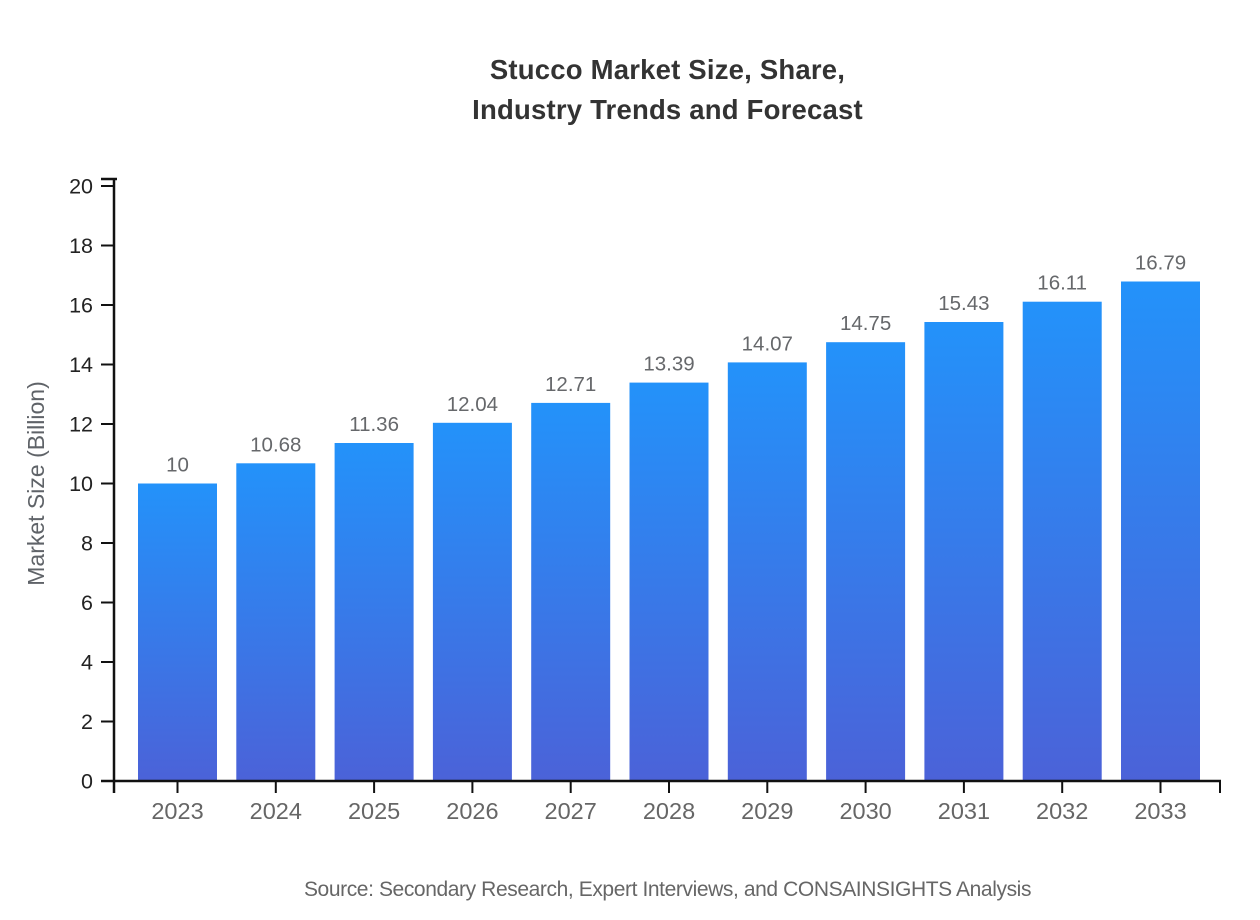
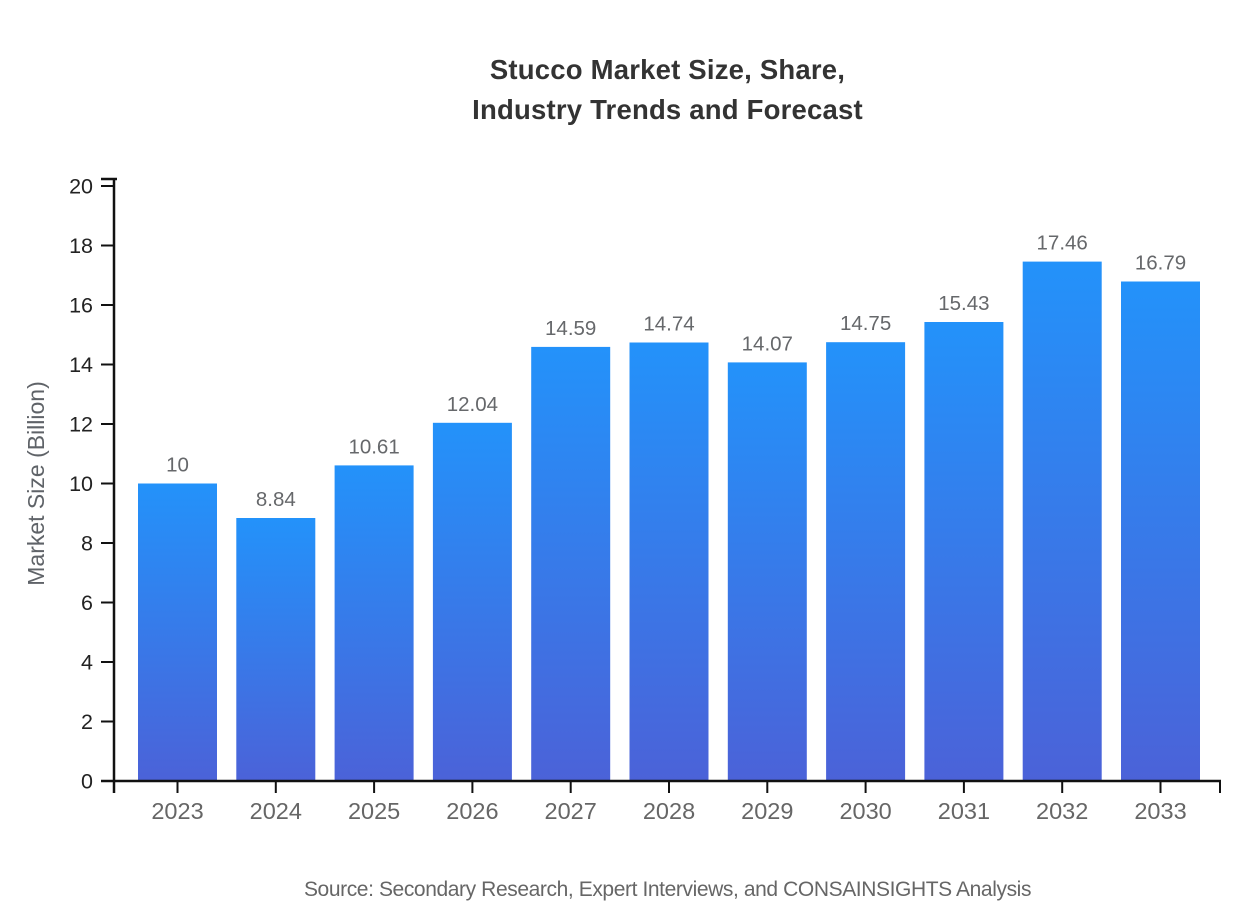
2024: 10.68 -> 8.84
2025: 11.36 -> 10.61
2027: 12.71 -> 14.59
2028: 13.39 -> 14.74
2032: 16.11 -> 17.46
